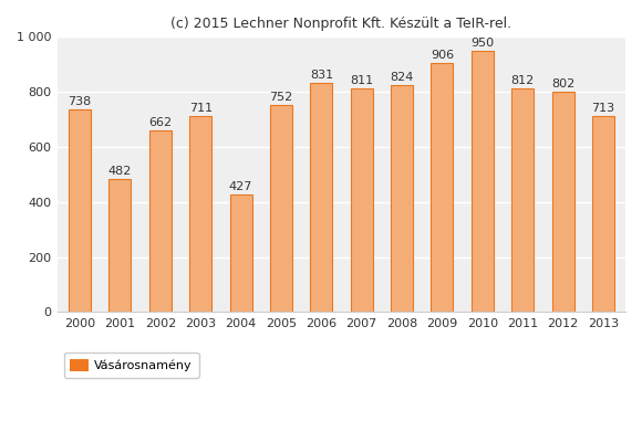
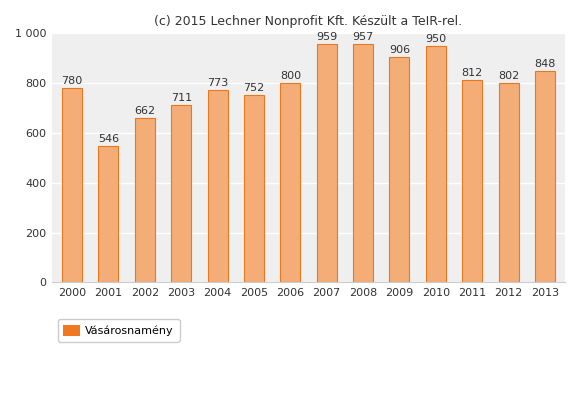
2000: 738 -> 780
2001: 482 -> 546
2004: 427 -> 773
2006: 831 -> 800
2007: 811 -> 959
2008: 824 -> 957
2013: 713 -> 848
